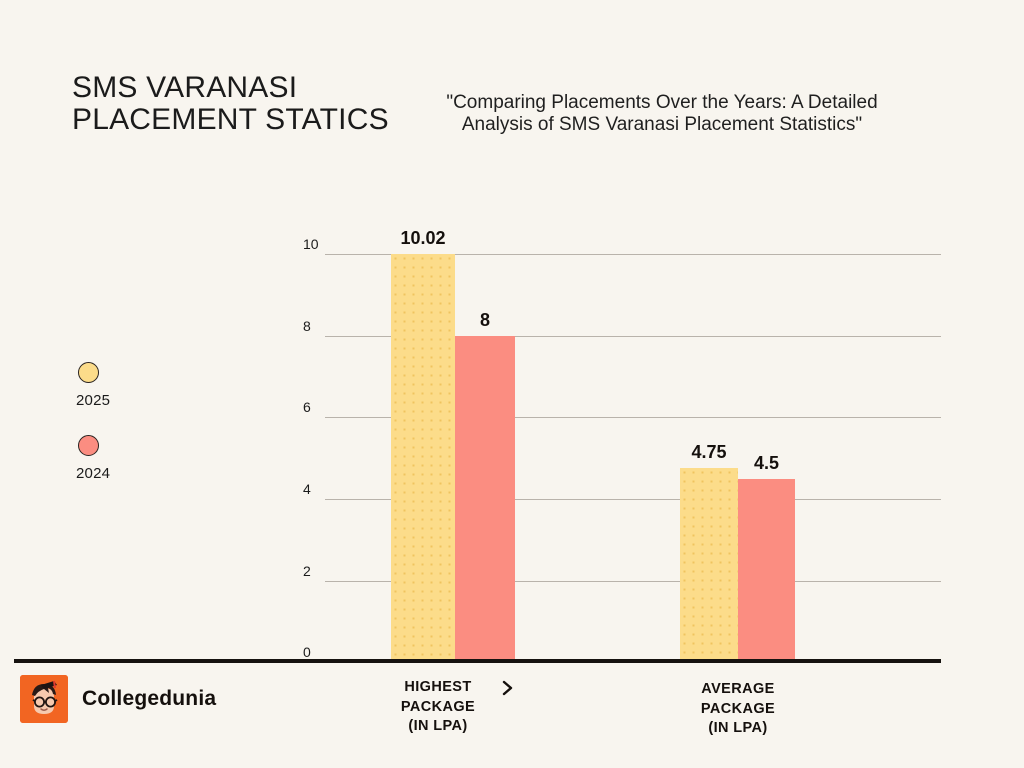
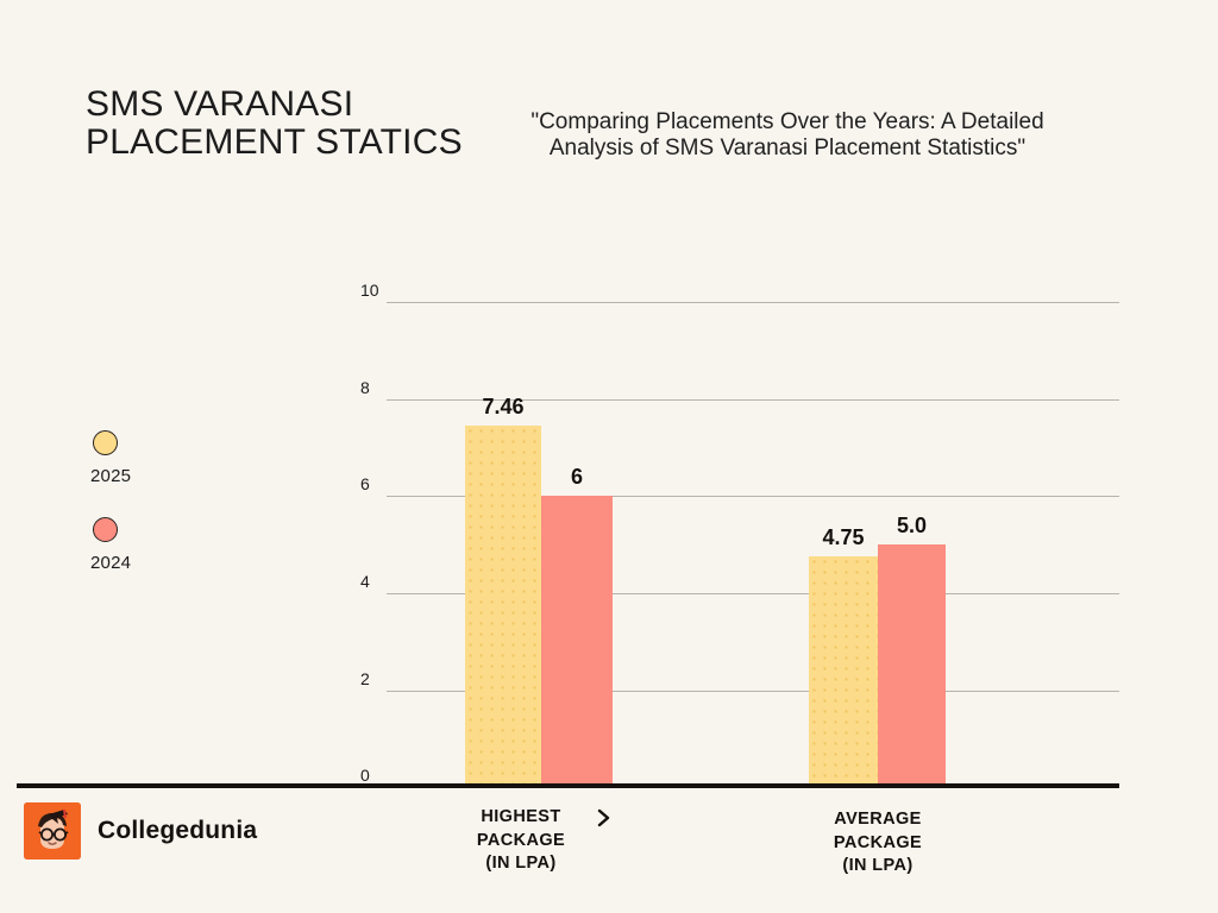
2025/HIGHEST PACKAGE (IN LPA): 10.02 -> 7.46
2024/HIGHEST PACKAGE (IN LPA): 8 -> 6
2024/AVERAGE PACKAGE (IN LPA): 4.5 -> 5.0
